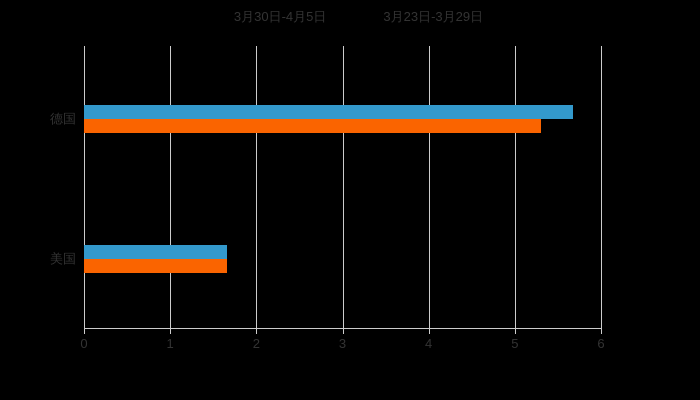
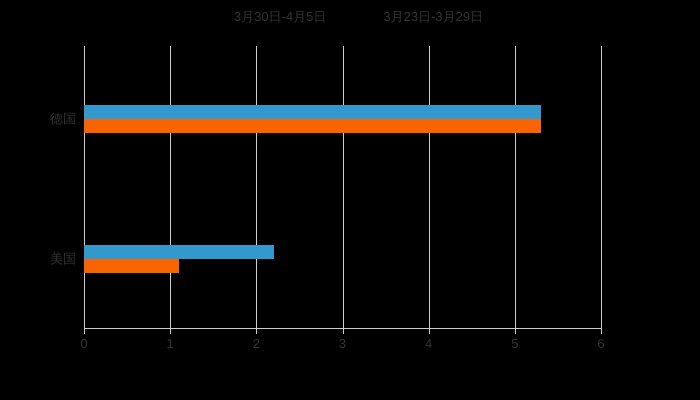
3月30日-4月5日/德国: 5.7 -> 5.3
3月30日-4月5日/美国: 1.7 -> 2.2
3月23日-3月29日/美国: 1.7 -> 1.1
